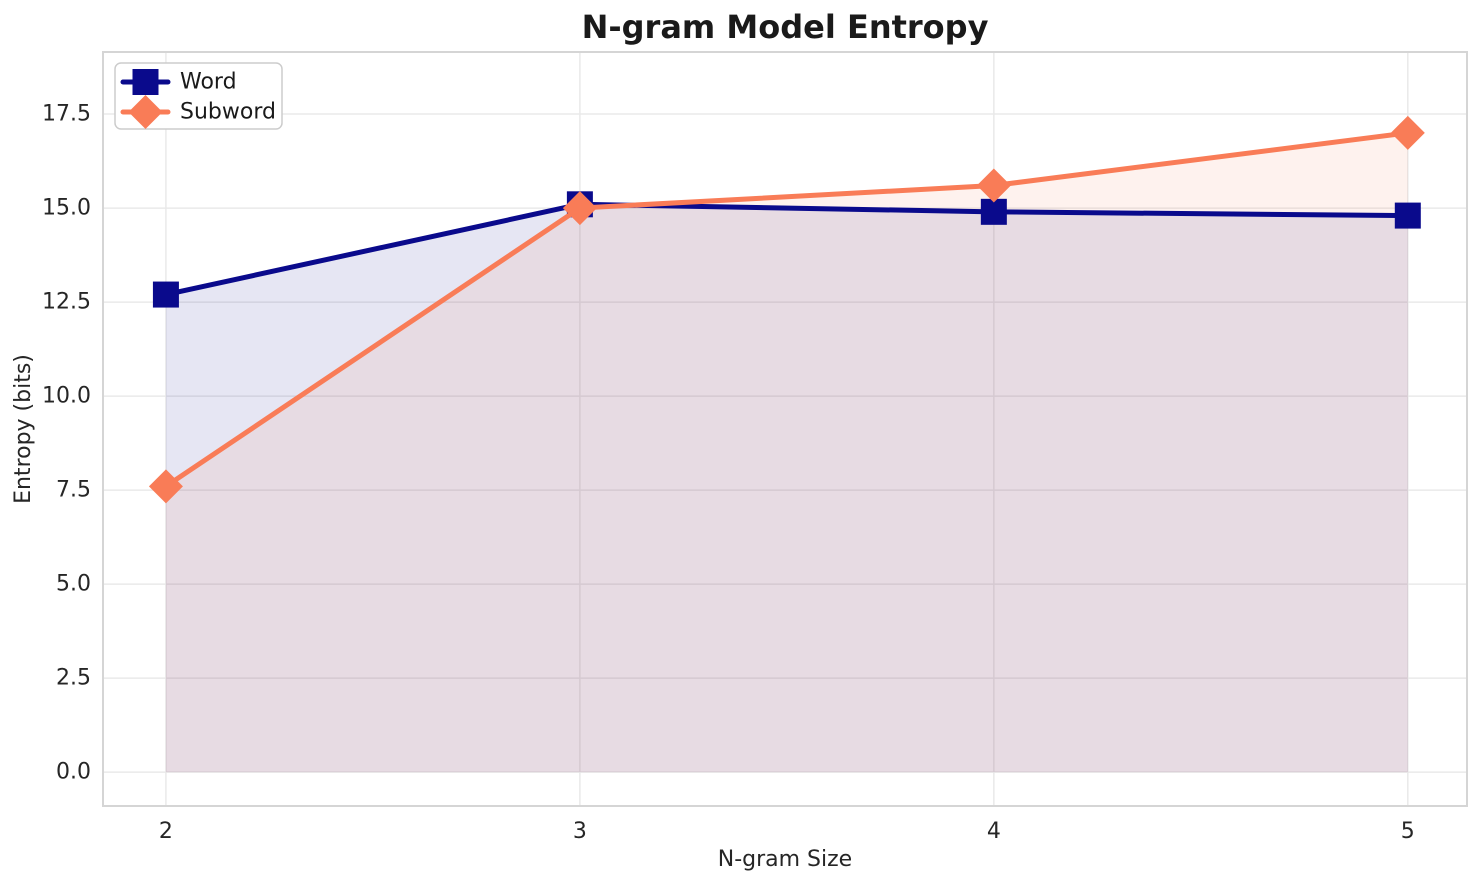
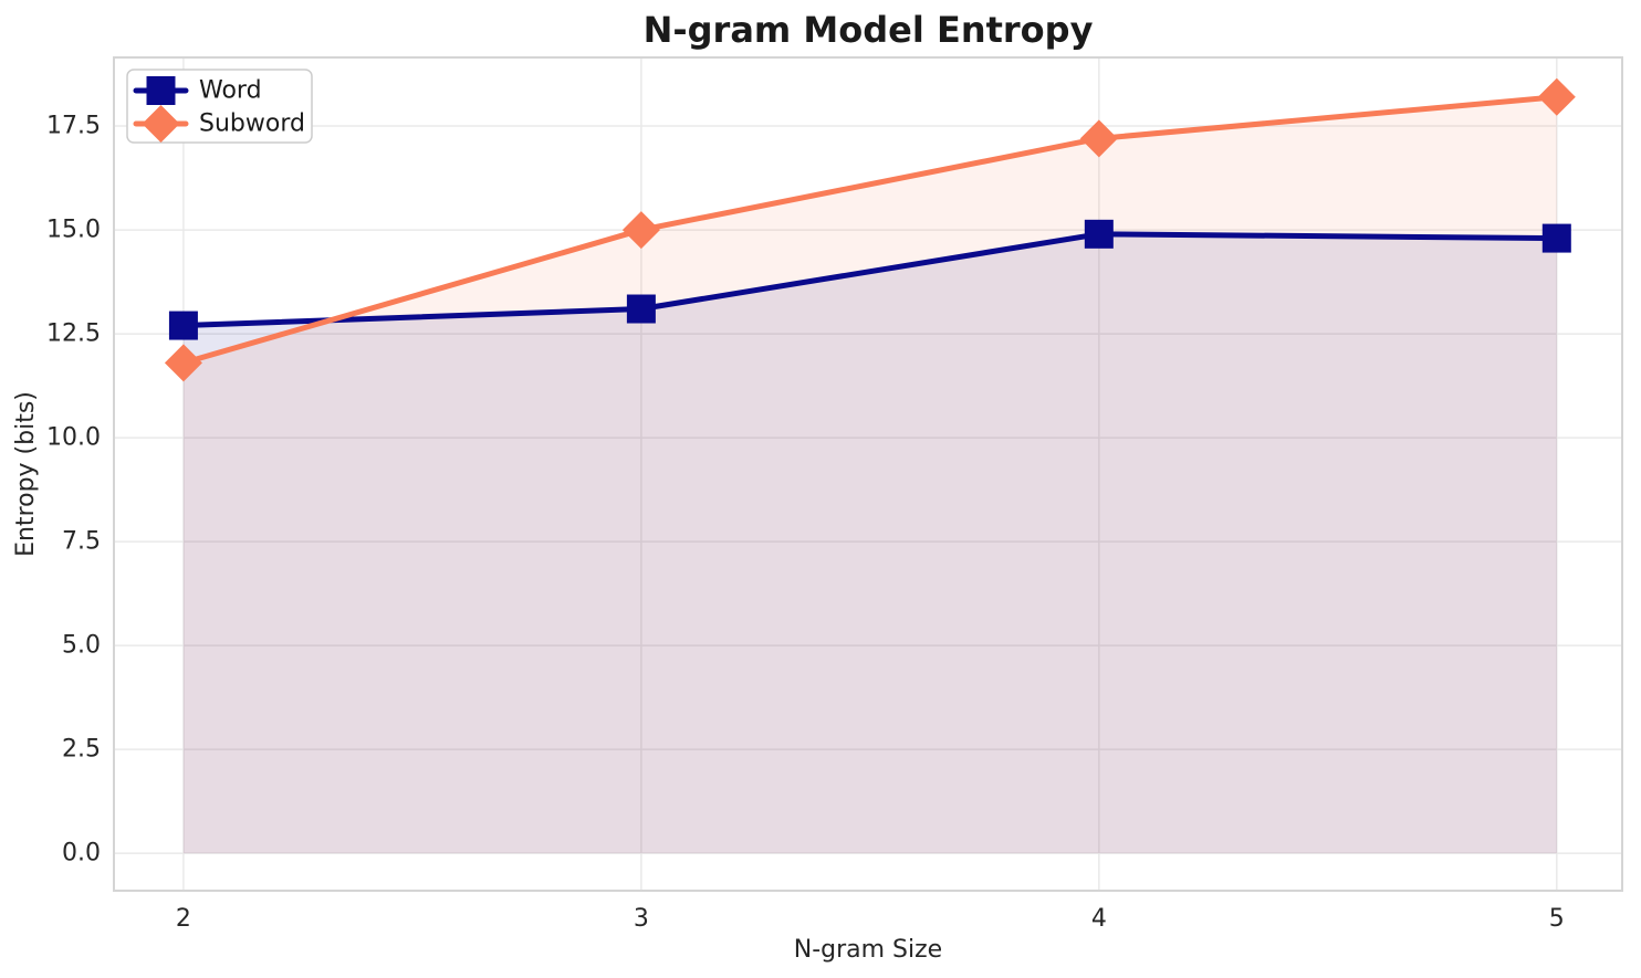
Subword/2: 7.6 -> 11.8
Word/3: 15.1 -> 13.1
Subword/4: 15.6 -> 17.2
Subword/5: 17.0 -> 18.2
